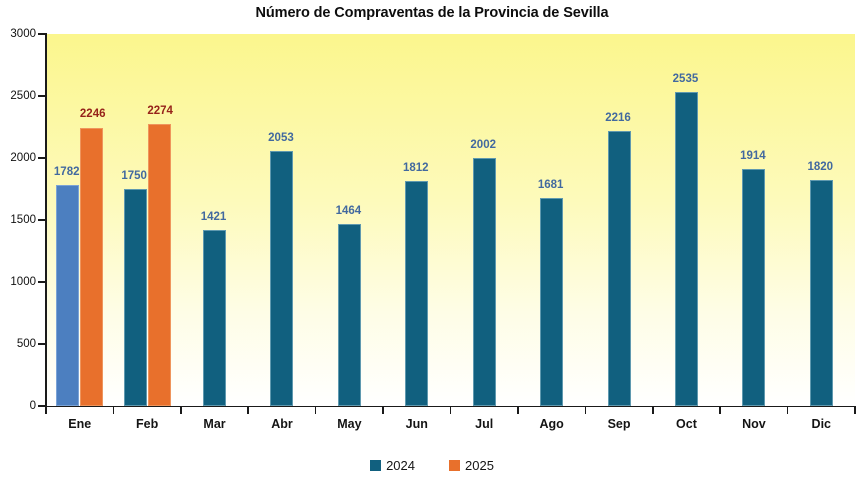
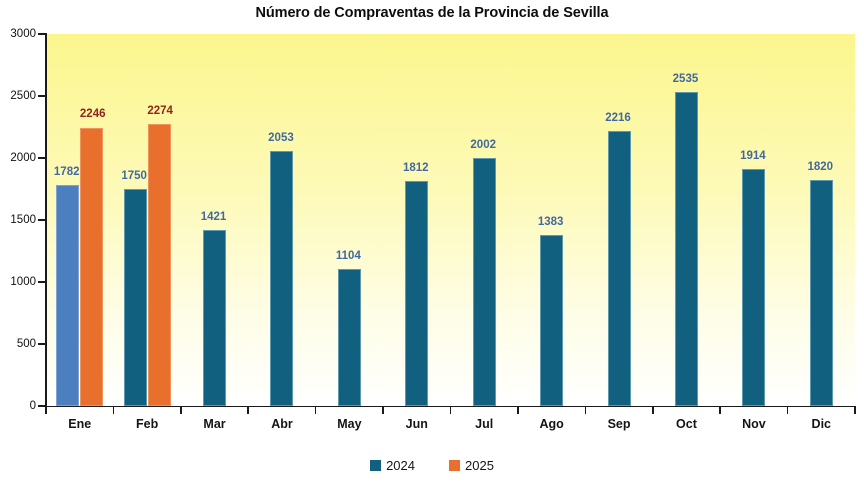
2024/May: 1464 -> 1104
2024/Ago: 1681 -> 1383
